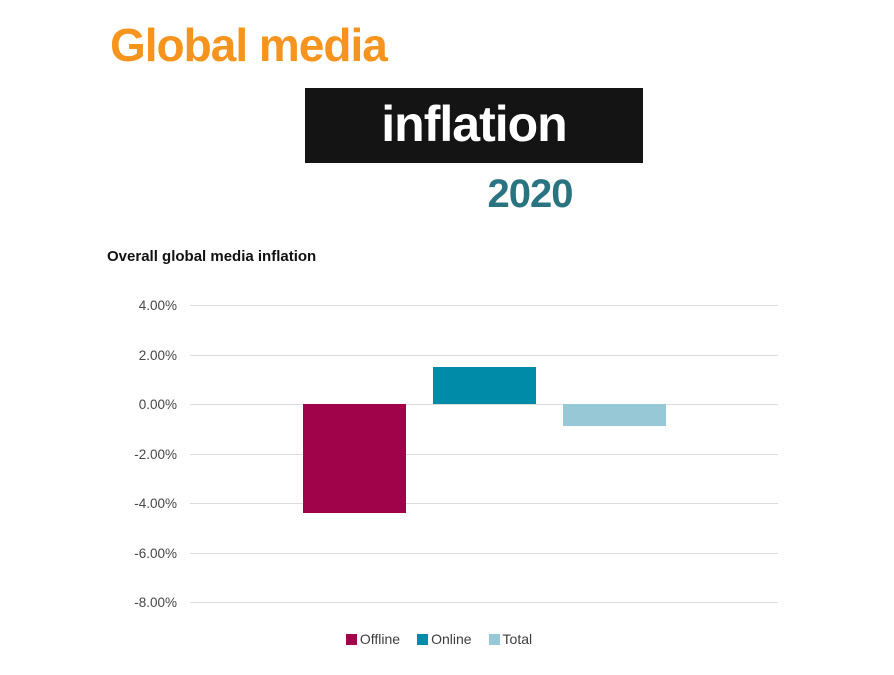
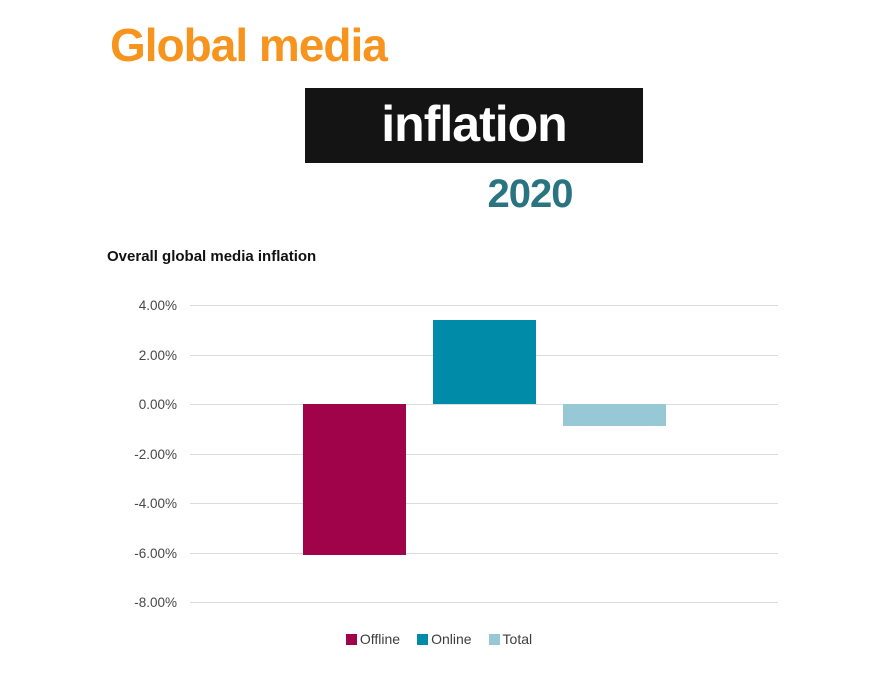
Offline: -4.4% -> -6.1%
Online: 1.5% -> 3.4%
